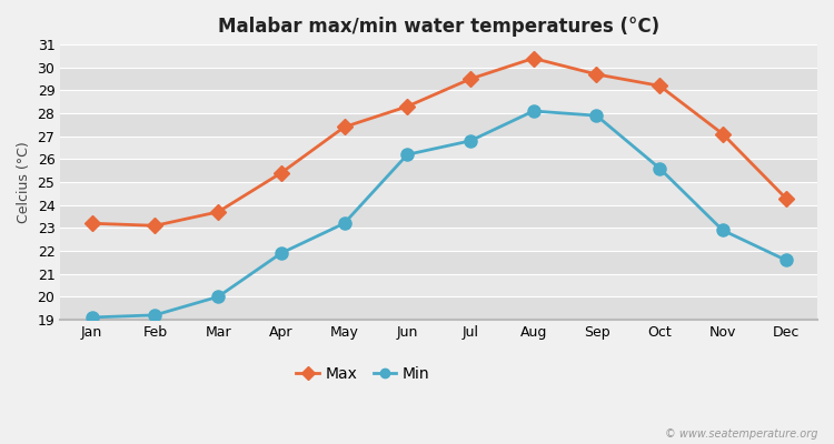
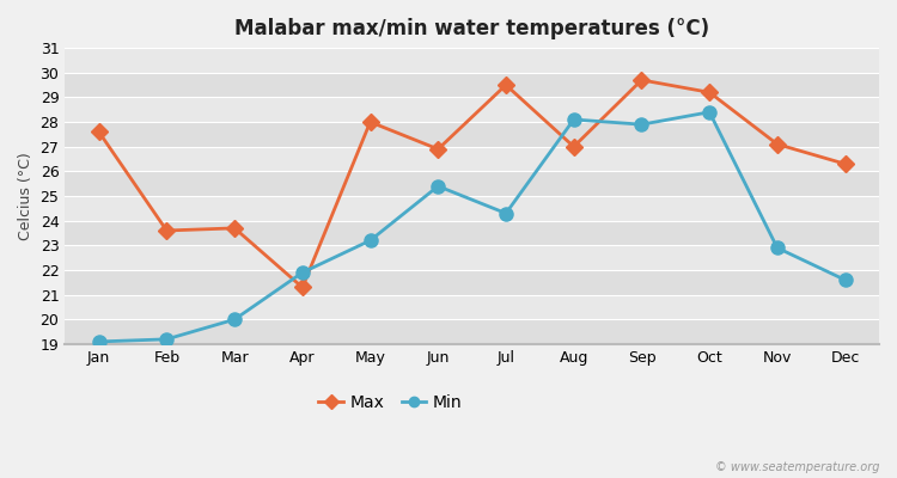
Max/Jan: 23.2 -> 27.6
Max/Feb: 23.1 -> 23.6
Max/Apr: 25.4 -> 21.3
Max/May: 27.4 -> 28.0
Max/Jun: 28.3 -> 26.9
Min/Jun: 26.2 -> 25.4
Min/Jul: 26.8 -> 24.3
Max/Aug: 30.4 -> 27.0
Min/Oct: 25.6 -> 28.4
Max/Dec: 24.3 -> 26.3
